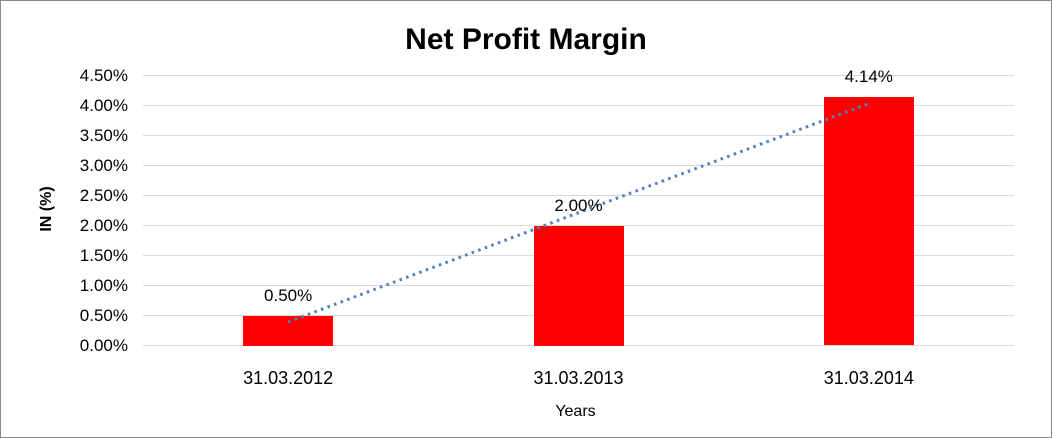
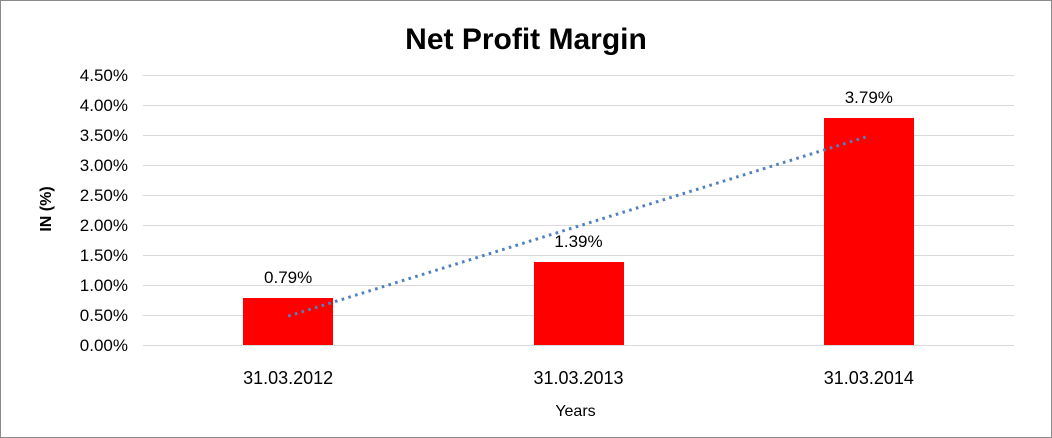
31.03.2012: 0.50% -> 0.79%
31.03.2013: 2.00% -> 1.39%
31.03.2014: 4.14% -> 3.79%
